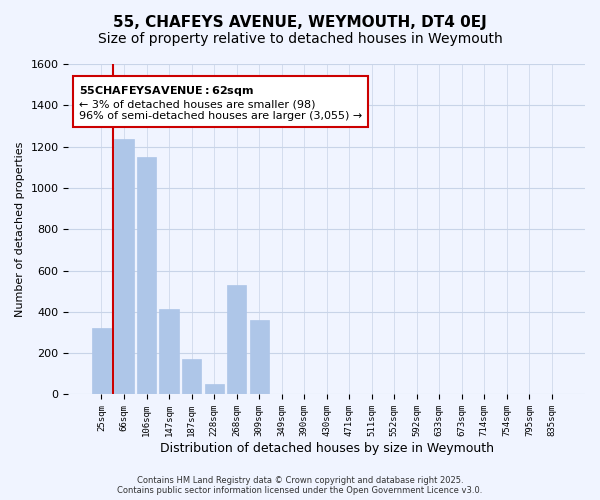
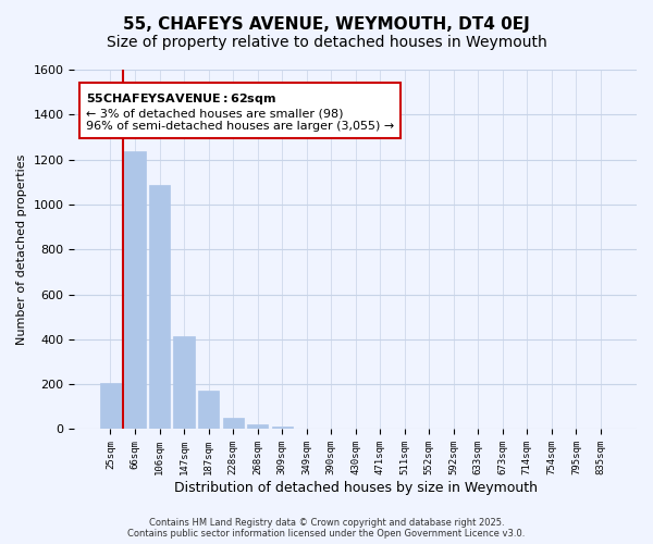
25sqm: 320 -> 205
106sqm: 1150 -> 1085
268sqm: 530 -> 22
309sqm: 360 -> 10
